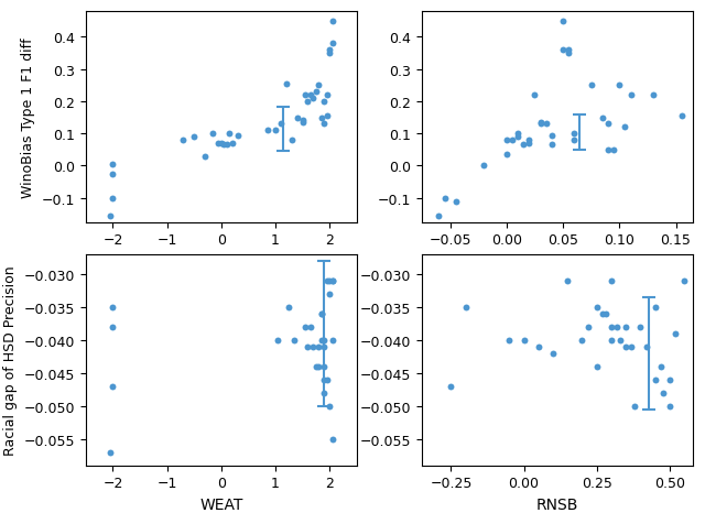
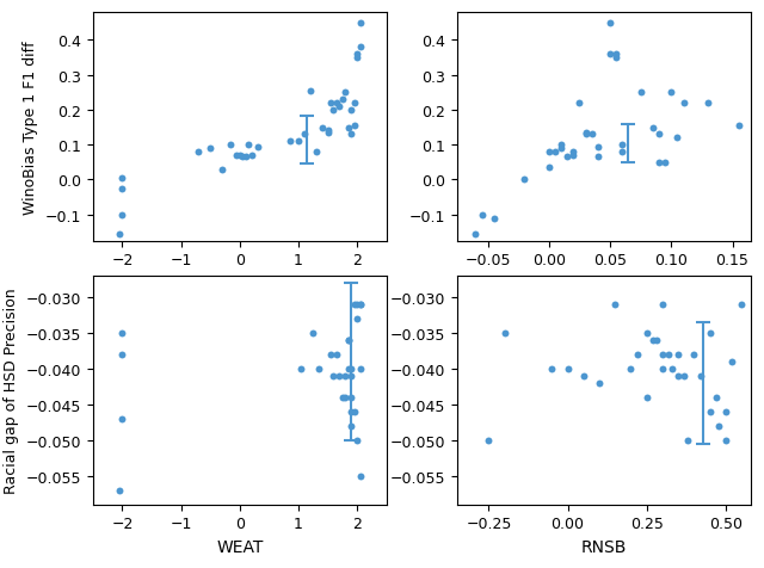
−0.25: -0.047 -> -0.050
